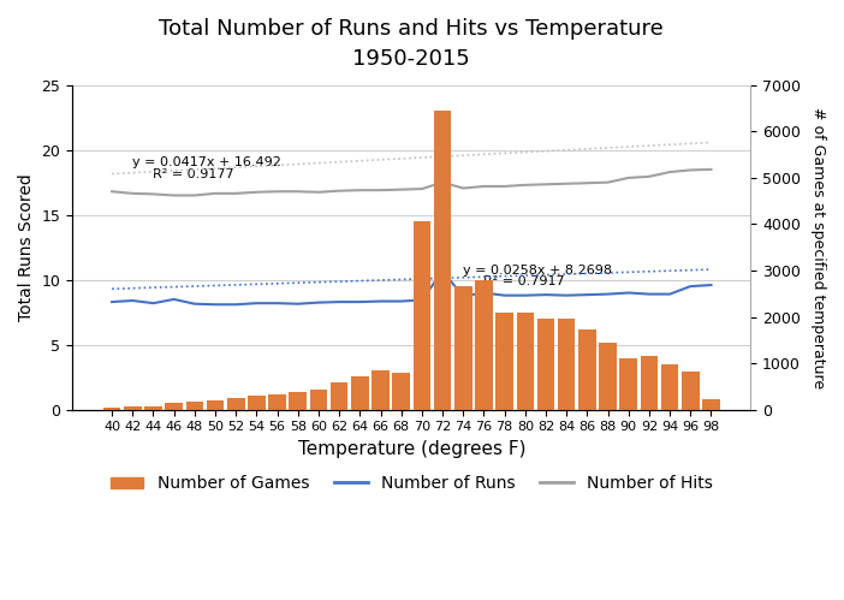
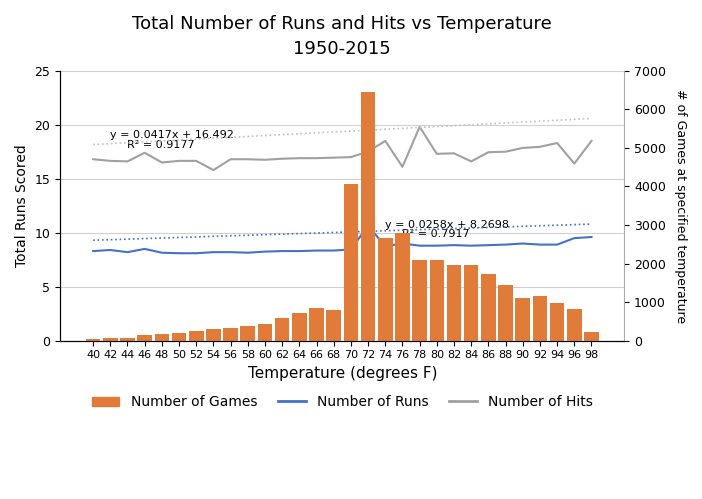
Number of Hits/46: 16.5 -> 17.4
Number of Hits/54: 16.8 -> 15.8
Number of Hits/74: 17.1 -> 18.5
Number of Hits/76: 17.2 -> 16.1
Number of Hits/78: 17.2 -> 19.8
Number of Hits/84: 17.4 -> 16.6
Number of Hits/96: 18.4 -> 16.4
